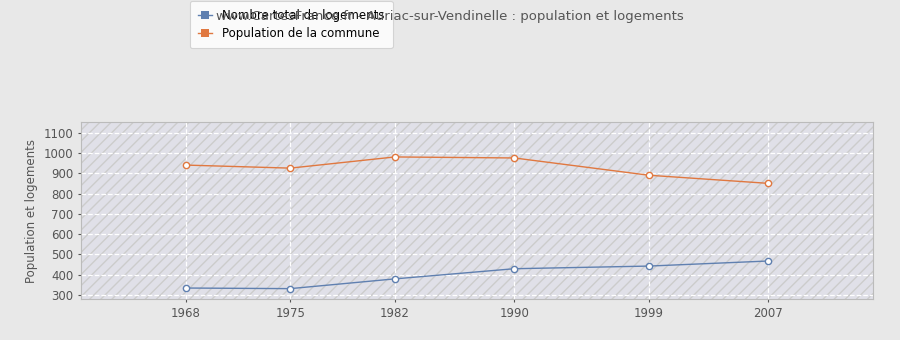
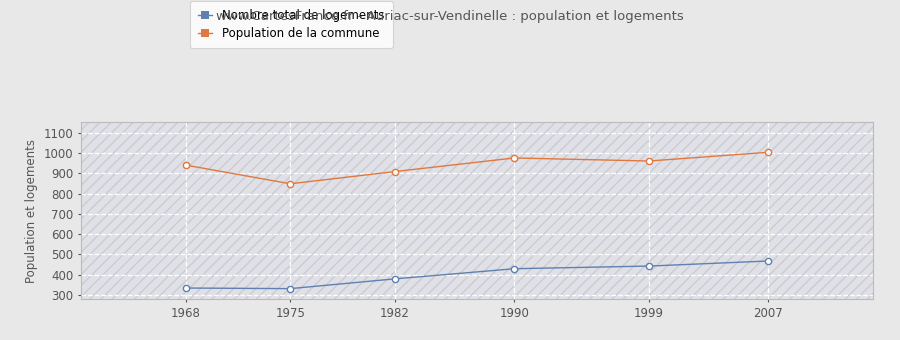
Population de la commune/1975: 925 -> 848
Population de la commune/1982: 980 -> 908
Population de la commune/1999: 890 -> 960
Population de la commune/2007: 850 -> 1003
